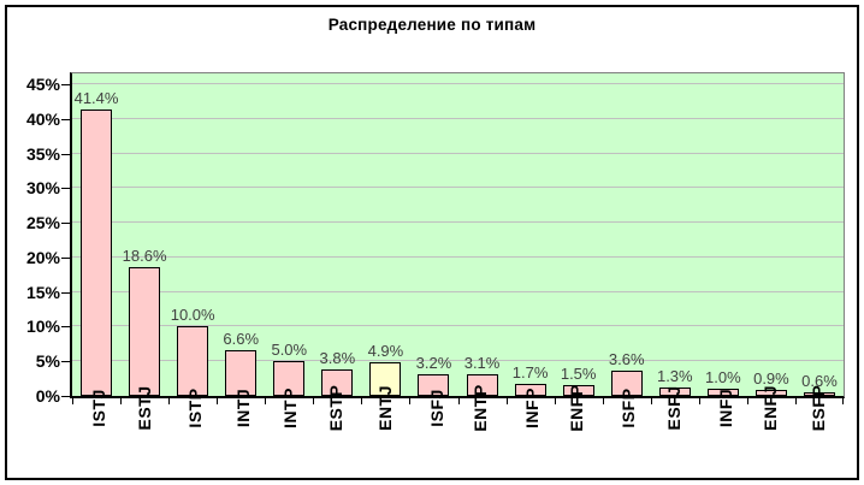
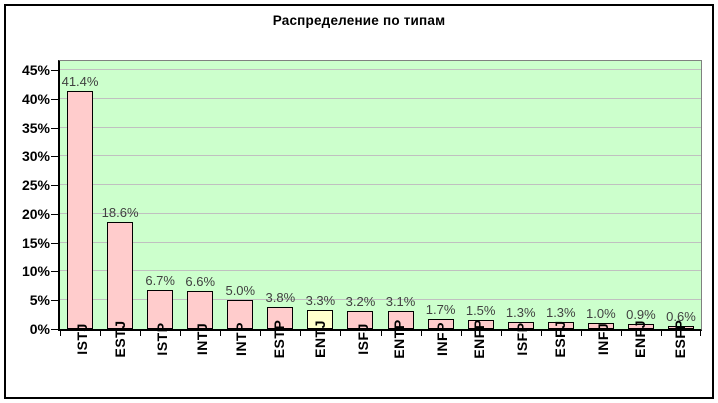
ISTP: 10.0% -> 6.7%
ENTJ: 4.9% -> 3.3%
ISFP: 3.6% -> 1.3%
